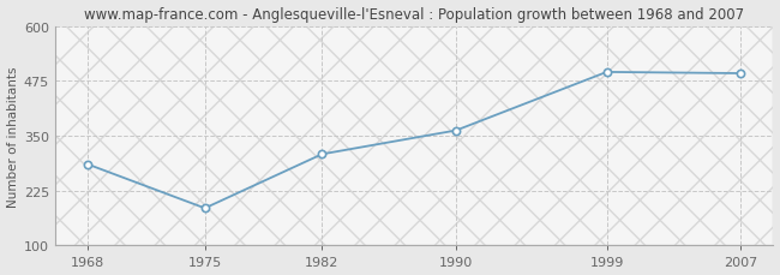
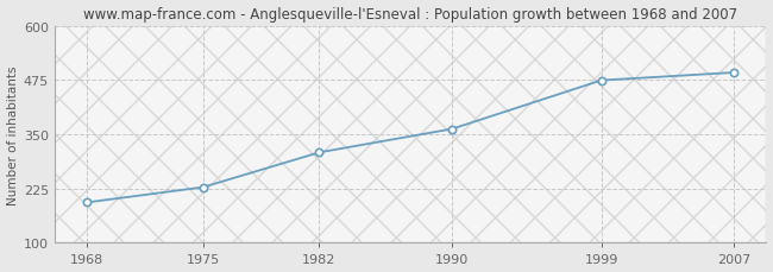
1968: 285 -> 193
1975: 185 -> 228
1999: 495 -> 474
